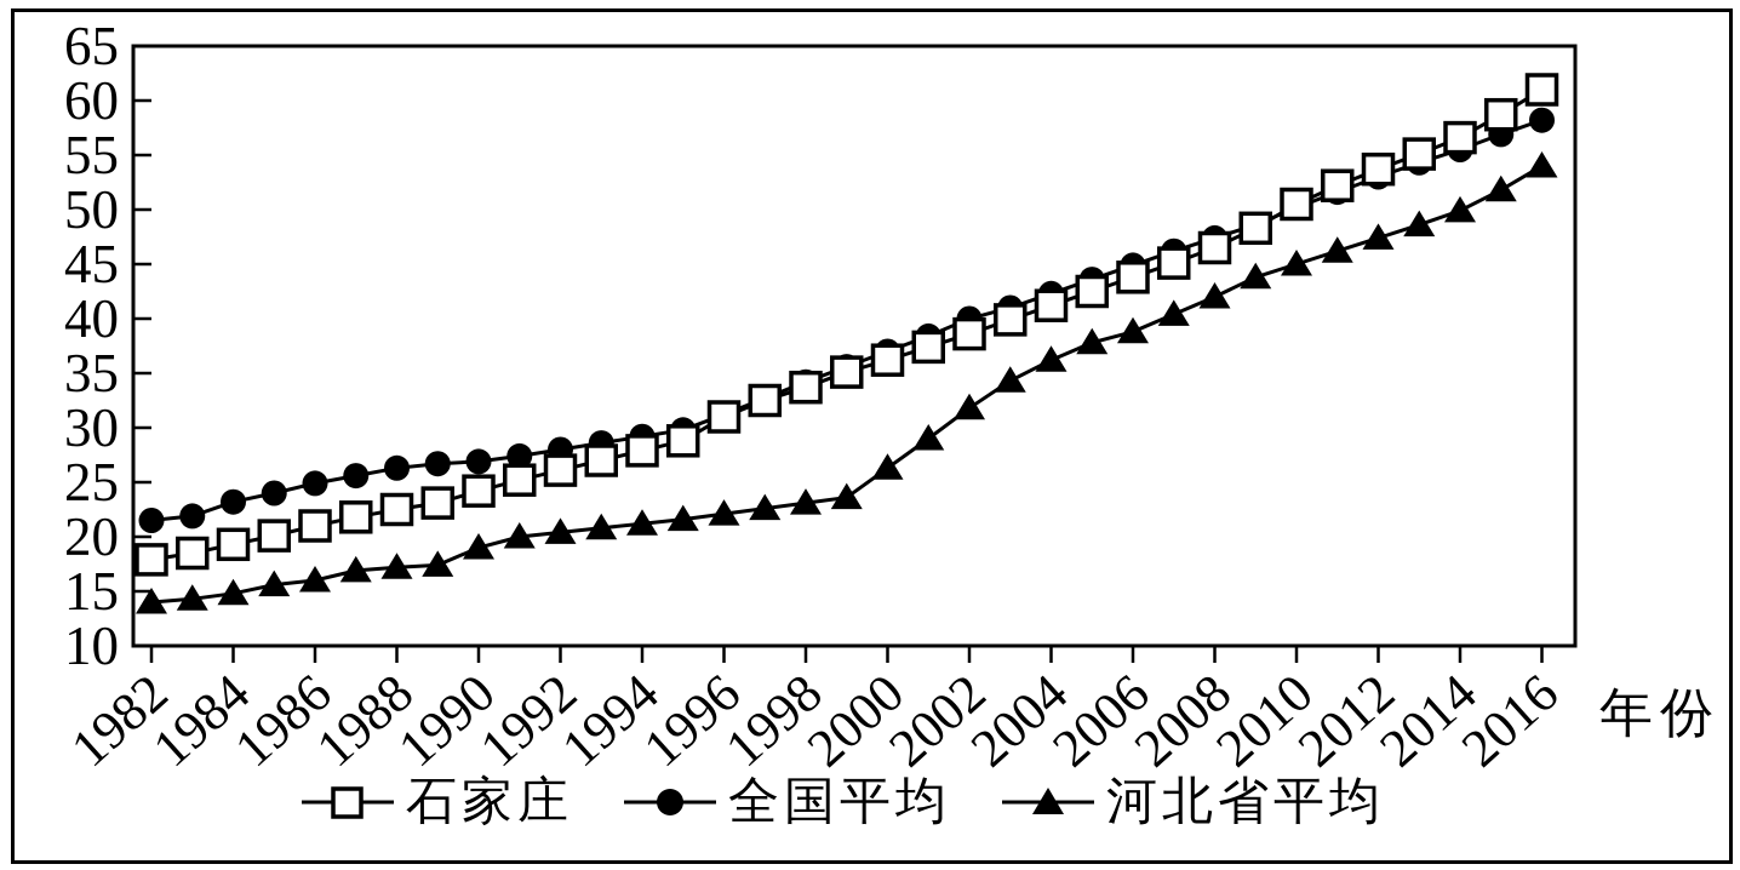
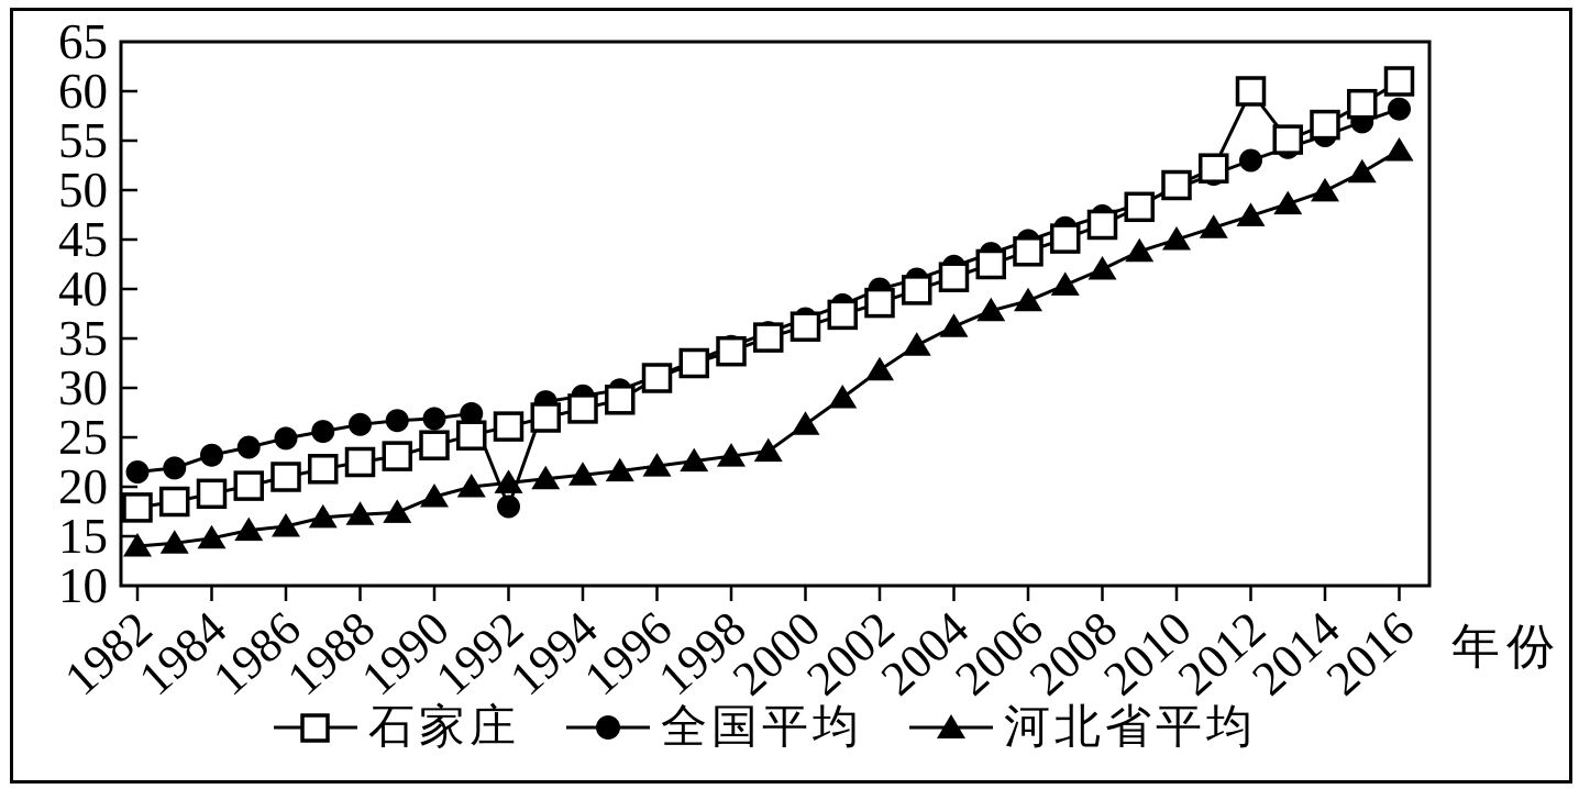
全国平均/1992: 28 -> 18
石家庄/2012: 54 -> 60
